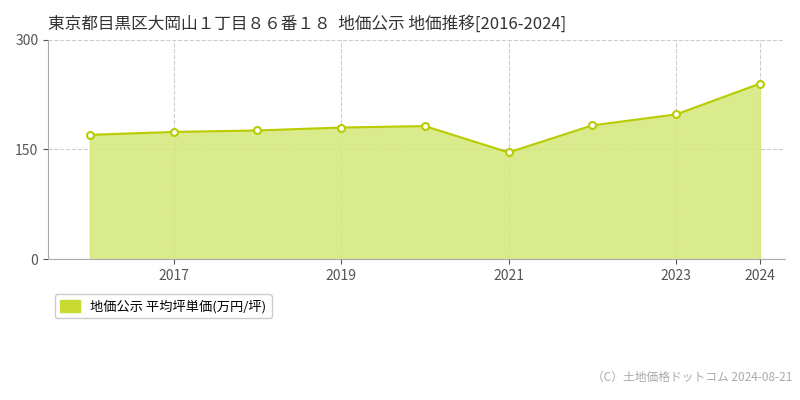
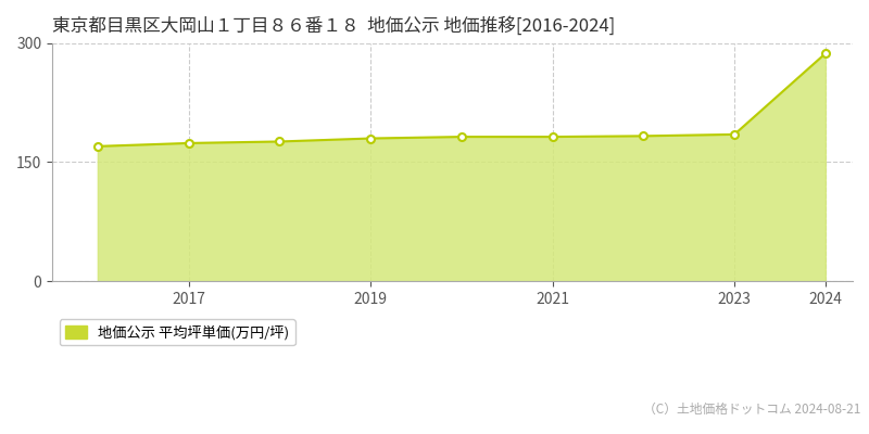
2021: 146 -> 182
2023: 198 -> 185
2024: 240 -> 287
